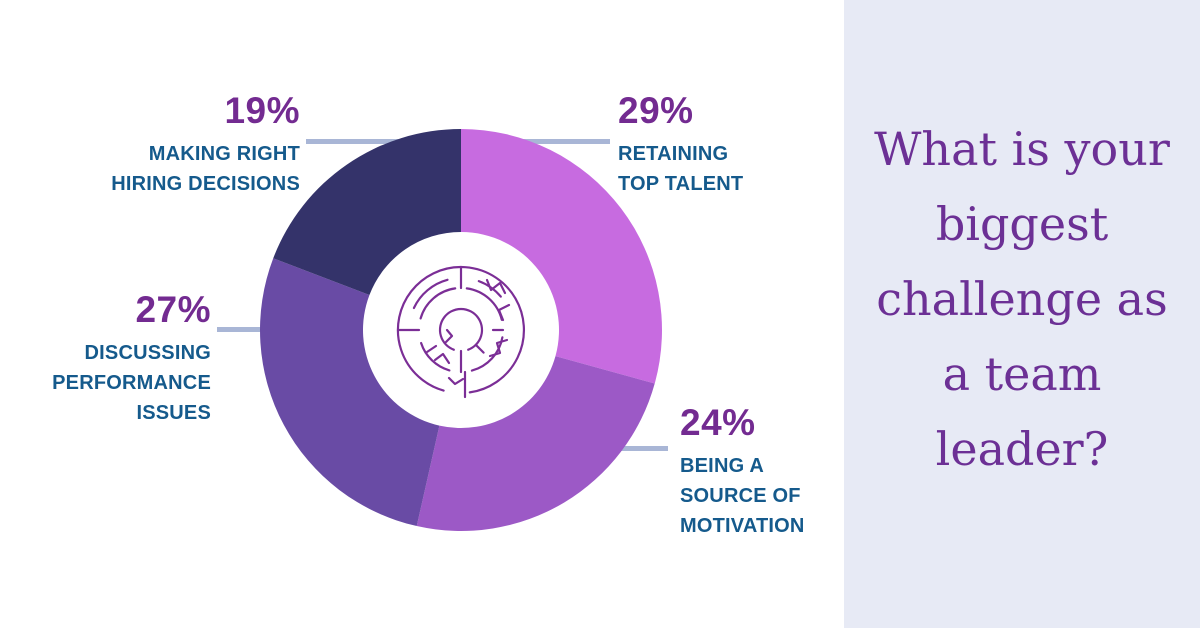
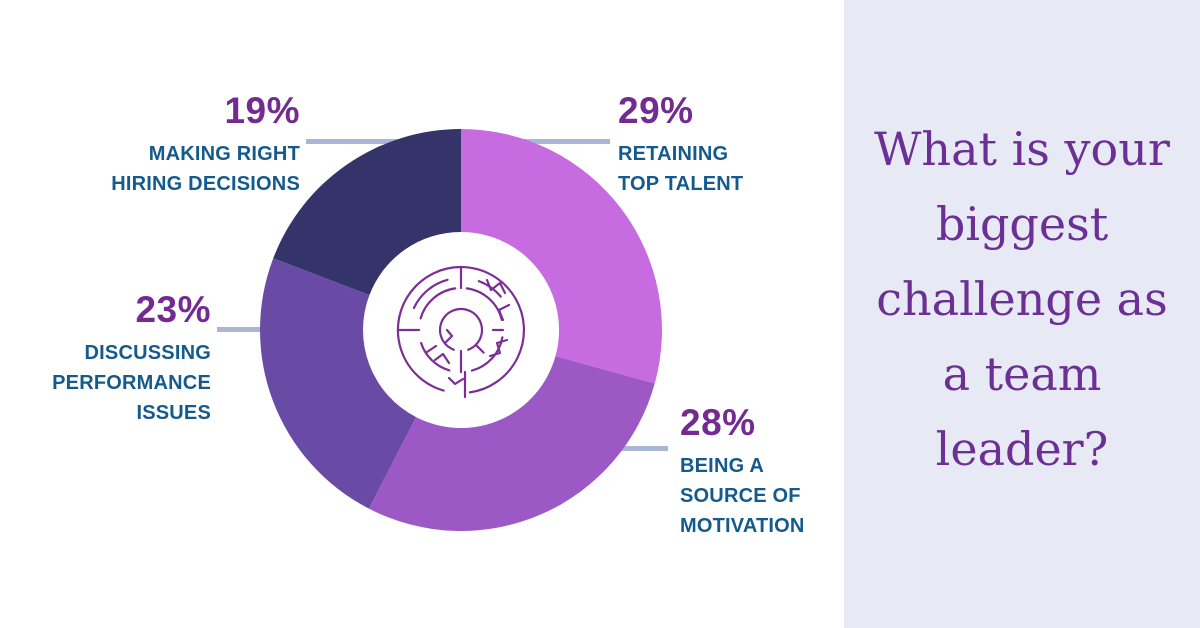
BEING A SOURCE OF MOTIVATION: 24% -> 28%
DISCUSSING PERFORMANCE ISSUES: 27% -> 23%
